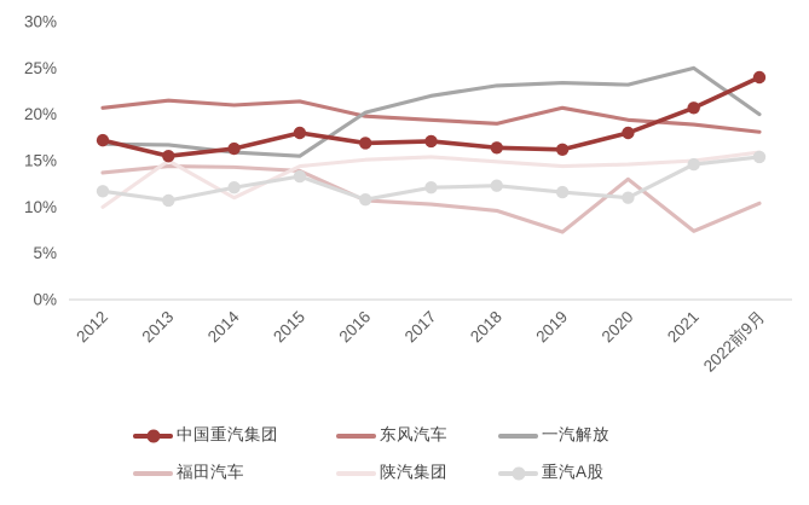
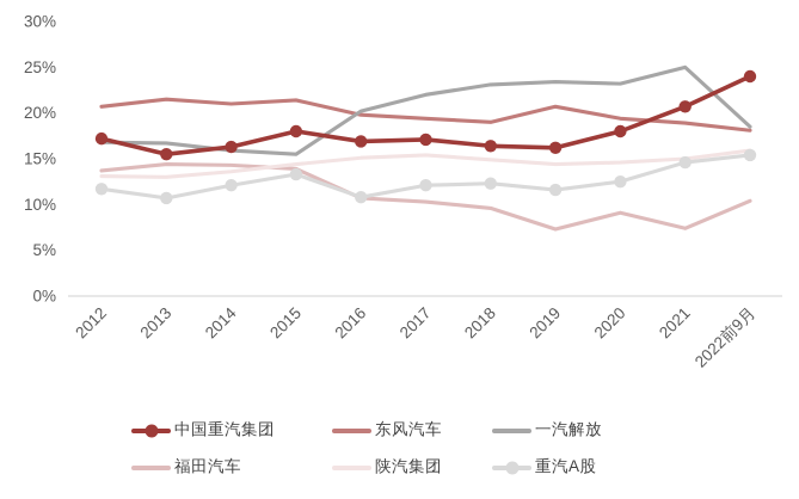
陕汽集团/2012: 10% -> 13%
陕汽集团/2013: 15% -> 13%
陕汽集团/2014: 11% -> 14%
福田汽车/2020: 13% -> 9%
重汽A股/2020: 11% -> 12%
一汽解放/2022前9月: 20% -> 18%
